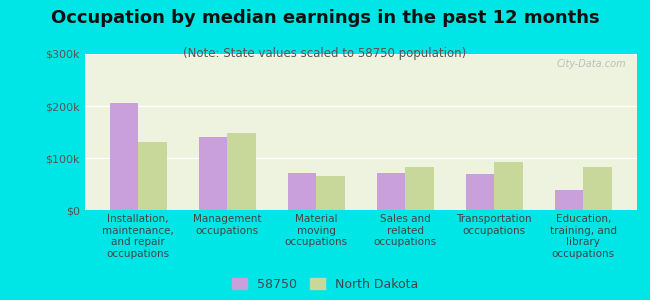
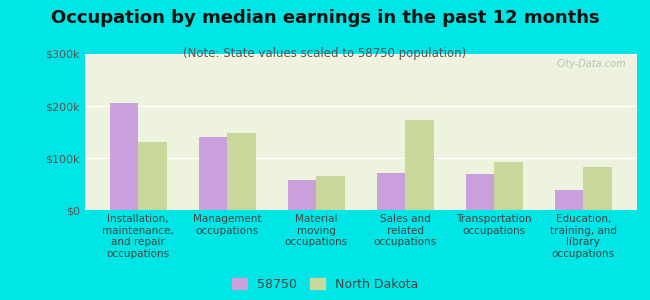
58750/Material moving occupations: $72k -> $58k
North Dakota/Sales and related occupations: $82k -> $174k
